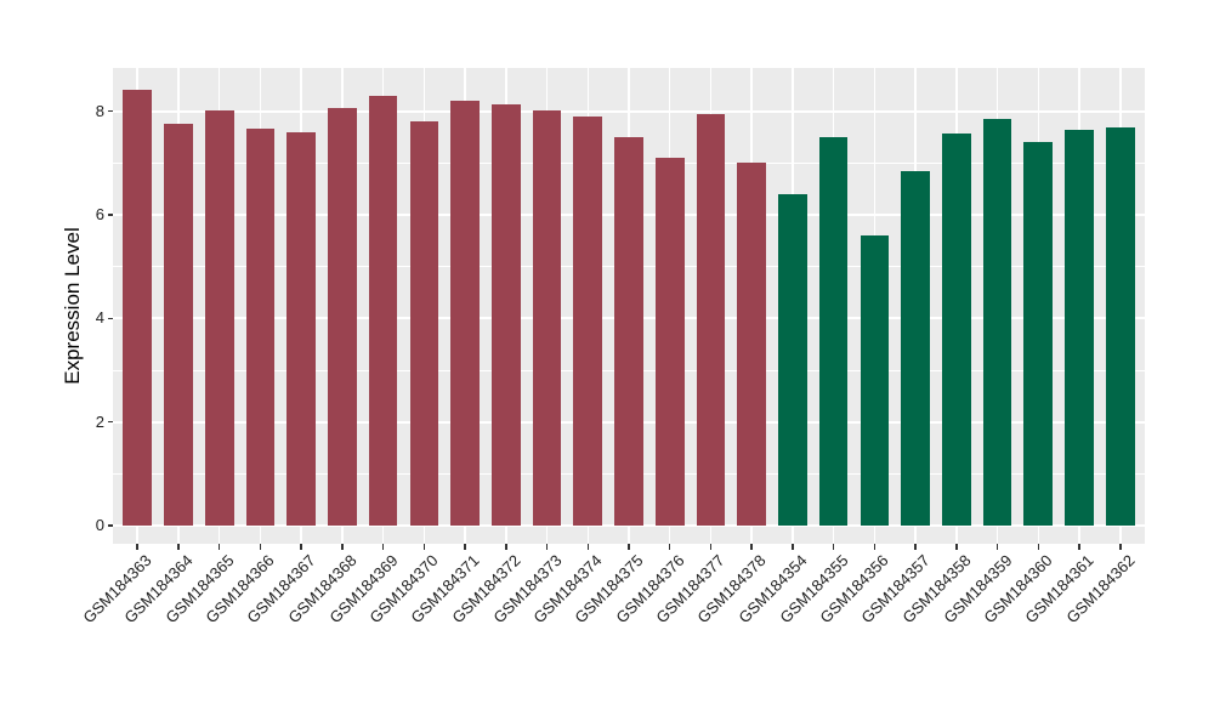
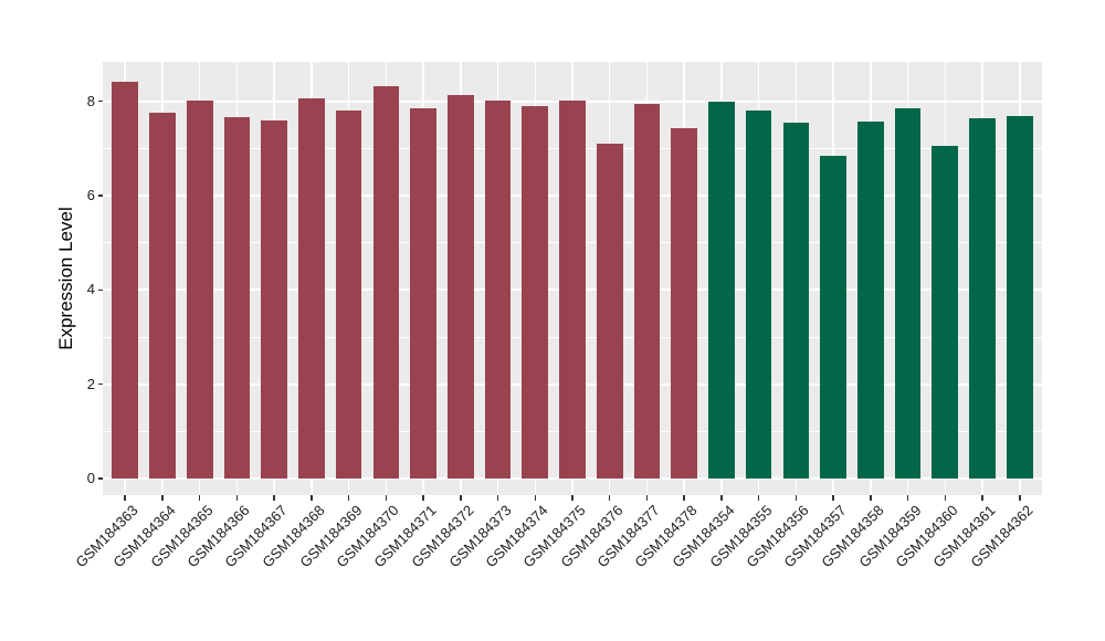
GSM184369: 8.3 -> 7.8
GSM184370: 7.8 -> 8.3
GSM184371: 8.2 -> 7.9
GSM184375: 7.5 -> 8.0
GSM184378: 7.0 -> 7.4
GSM184354: 6.4 -> 8.0
GSM184355: 7.5 -> 7.8
GSM184356: 5.6 -> 7.5
GSM184360: 7.4 -> 7.0
